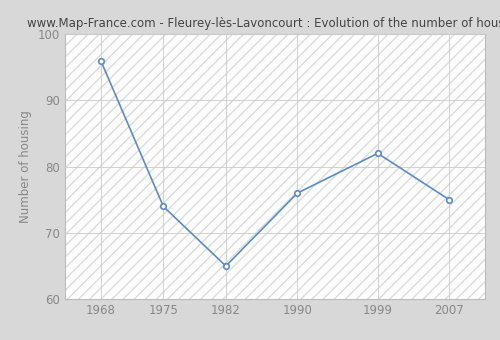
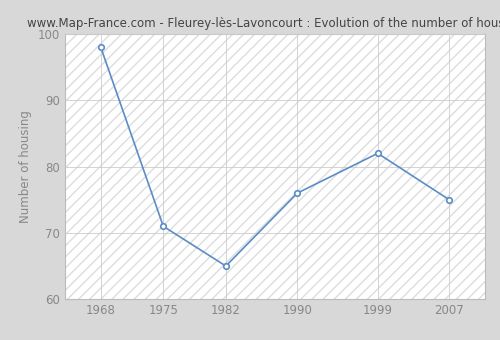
1968: 96 -> 98
1975: 74 -> 71
